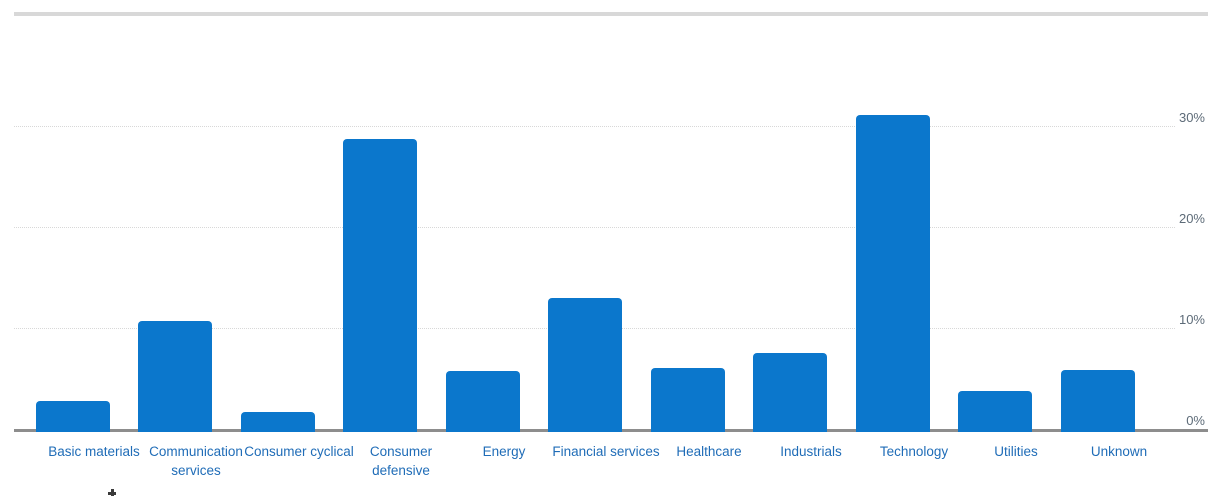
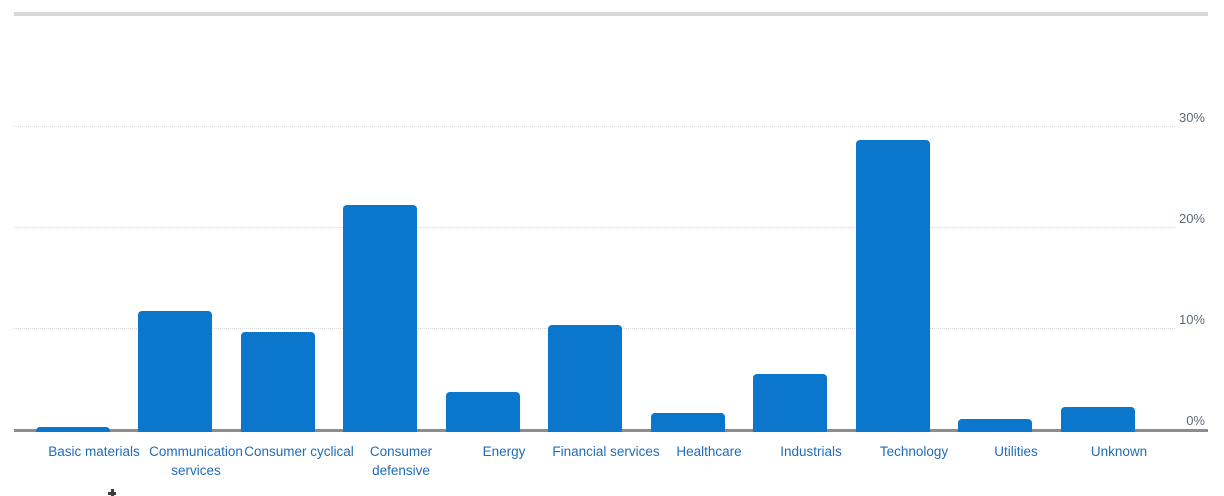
Basic materials: 2.8% -> 0.2%
Communication services: 10.7% -> 11.7%
Consumer cyclical: 1.7% -> 9.6%
Consumer defensive: 28.7% -> 22.2%
Energy: 5.7% -> 3.7%
Financial services: 13.0% -> 10.3%
Healthcare: 6.0% -> 1.6%
Industrials: 7.5% -> 5.4%
Technology: 31.1% -> 28.6%
Utilities: 3.8% -> 1.0%
Unknown: 5.8% -> 2.2%
